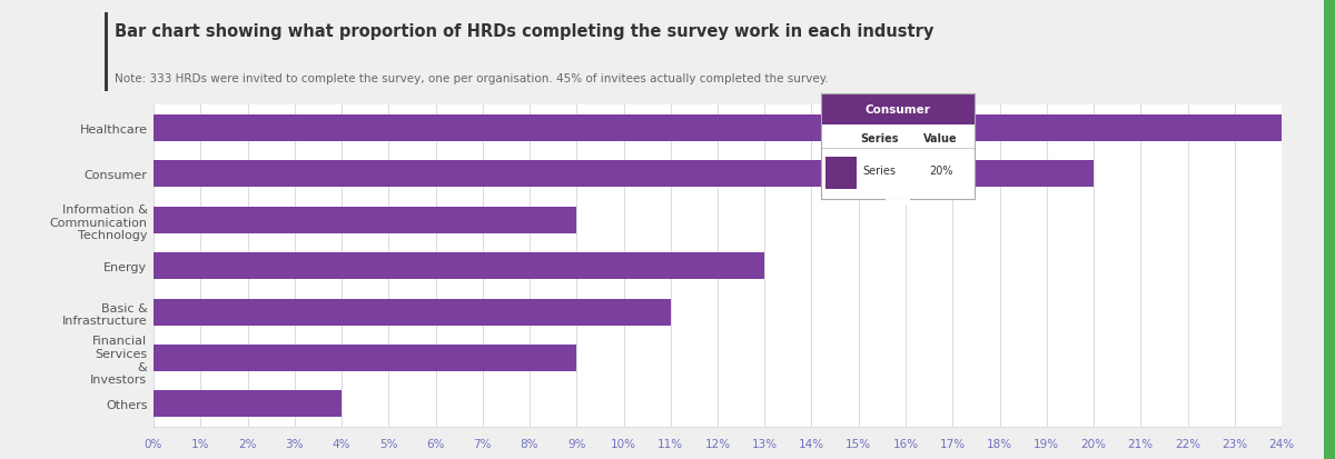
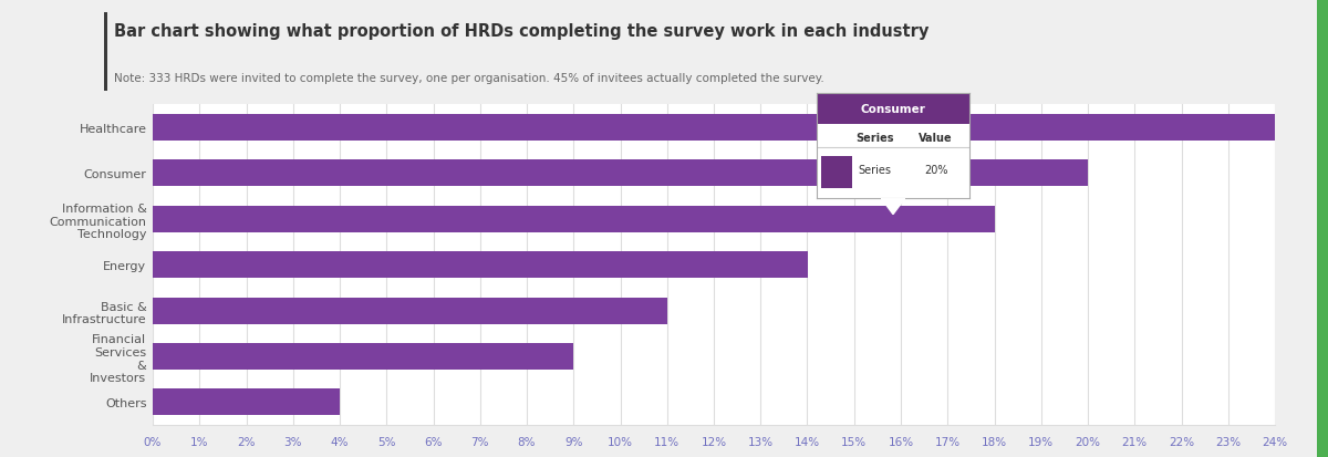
Information & Communication Technology: 9% -> 18%
Energy: 13% -> 14%
